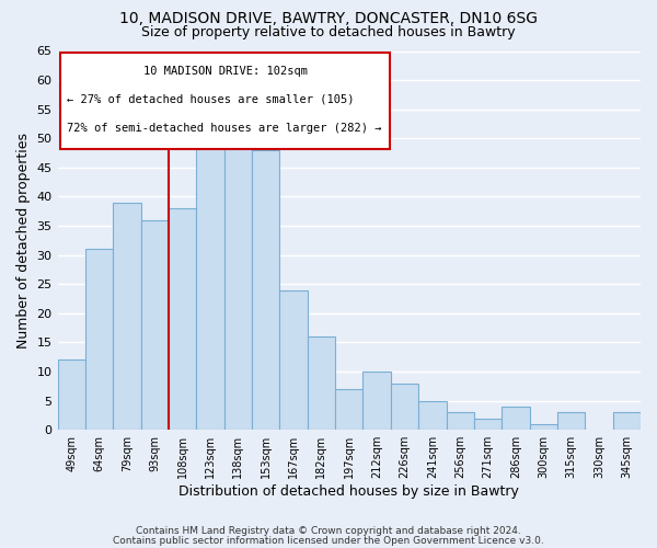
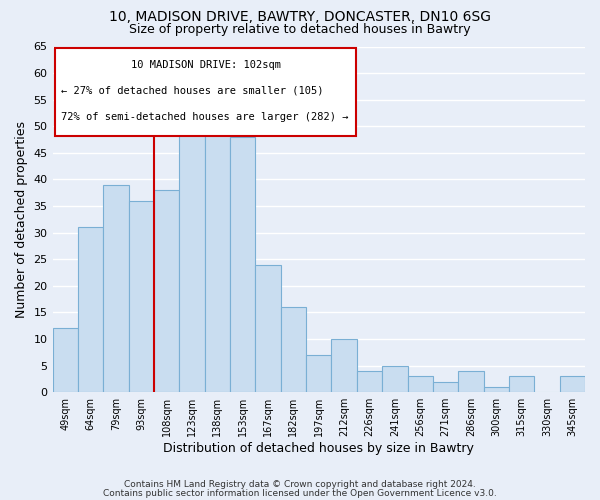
226sqm: 8 -> 4
